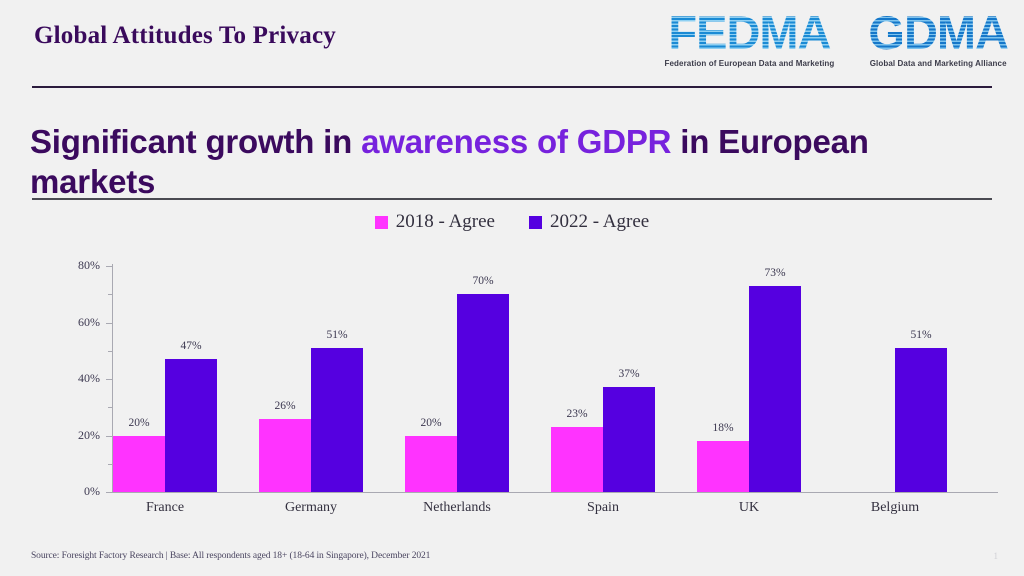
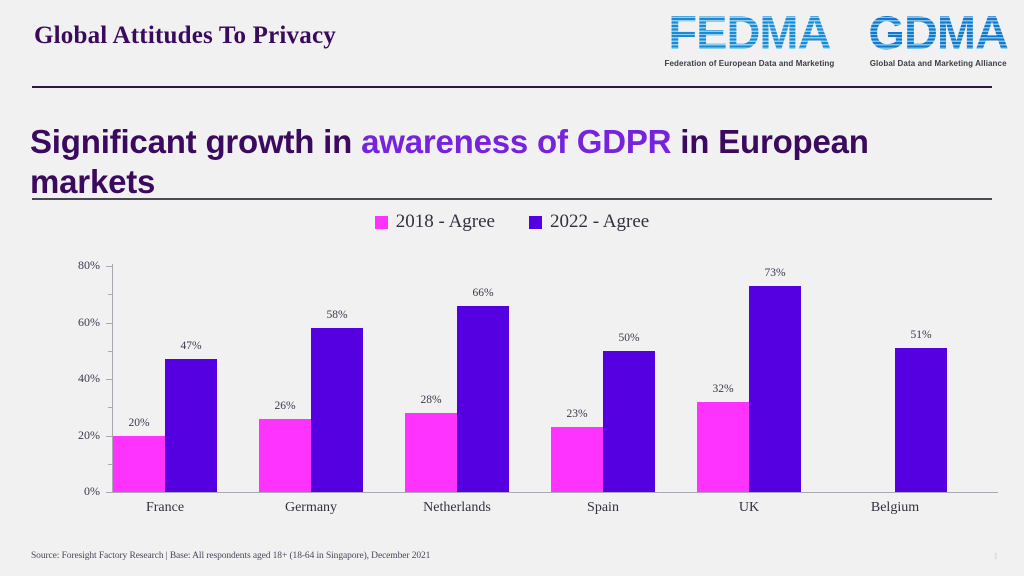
2022 - Agree/Germany: 51% -> 58%
2018 - Agree/Netherlands: 20% -> 28%
2022 - Agree/Netherlands: 70% -> 66%
2022 - Agree/Spain: 37% -> 50%
2018 - Agree/UK: 18% -> 32%
